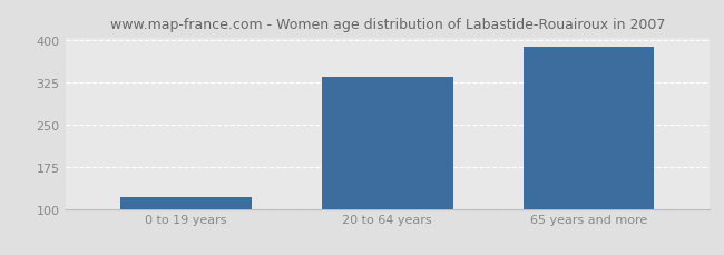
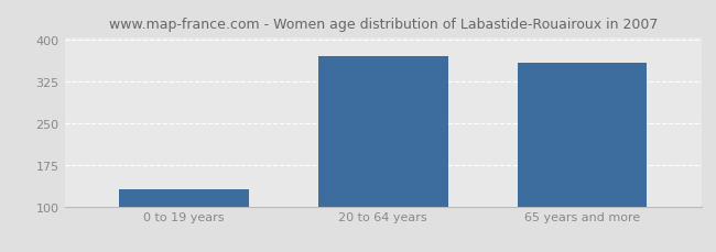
0 to 19 years: 120 -> 130
20 to 64 years: 335 -> 370
65 years and more: 388 -> 358
